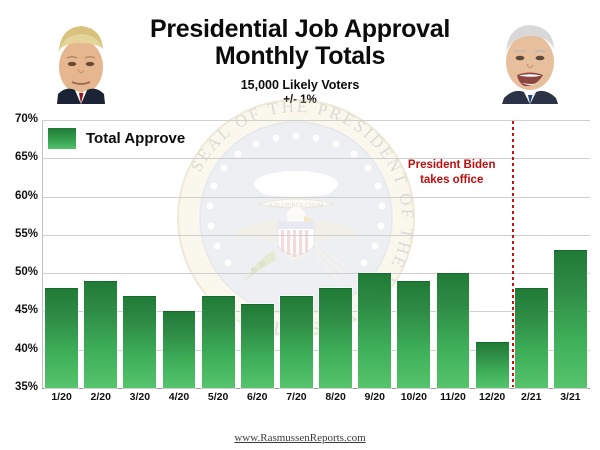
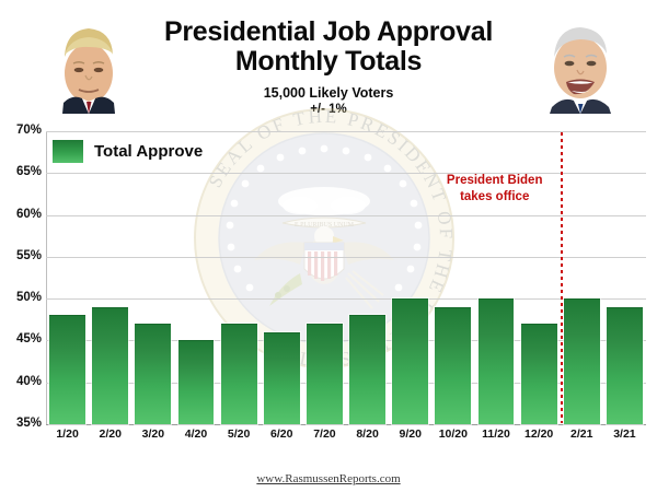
12/20: 41% -> 47%
2/21: 48% -> 50%
3/21: 53% -> 49%
